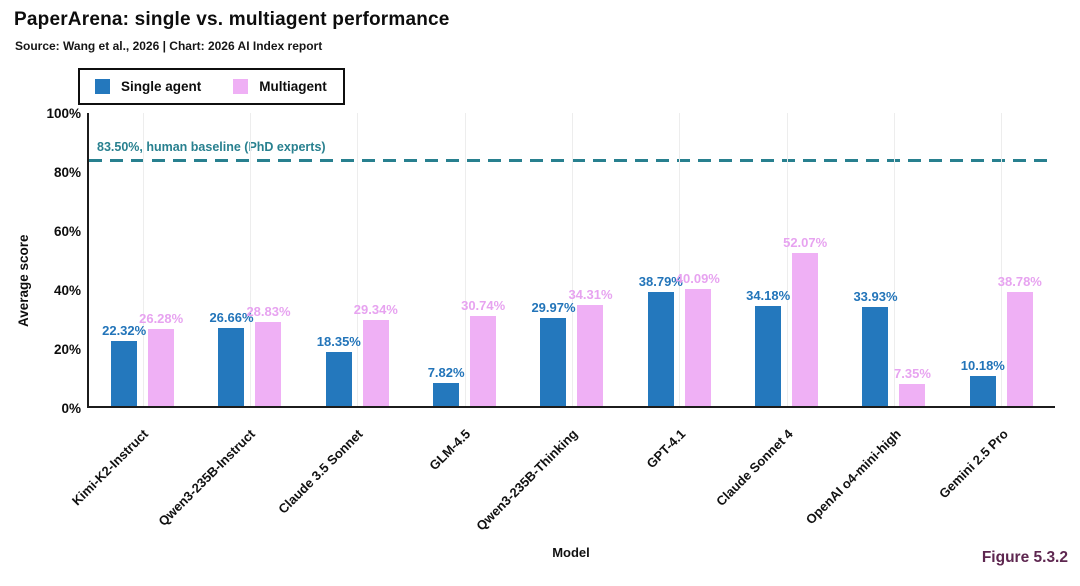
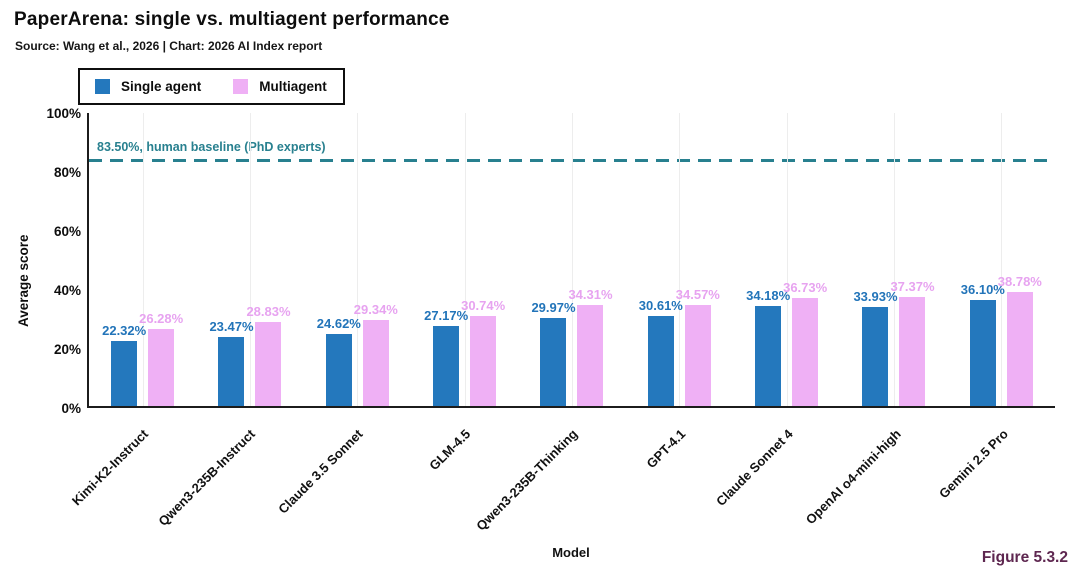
Single agent/Qwen3-235B-Instruct: 26.66% -> 23.47%
Single agent/Claude 3.5 Sonnet: 18.35% -> 24.62%
Single agent/GLM-4.5: 7.82% -> 27.17%
Single agent/GPT-4.1: 38.79% -> 30.61%
Multiagent/GPT-4.1: 40.09% -> 34.57%
Multiagent/Claude Sonnet 4: 52.07% -> 36.73%
Multiagent/OpenAI o4-mini-high: 7.35% -> 37.37%
Single agent/Gemini 2.5 Pro: 10.18% -> 36.10%
